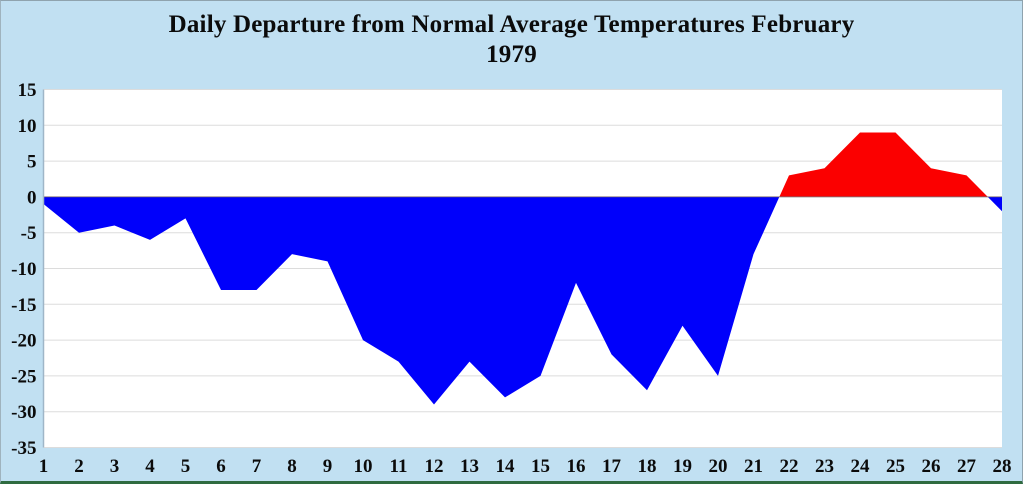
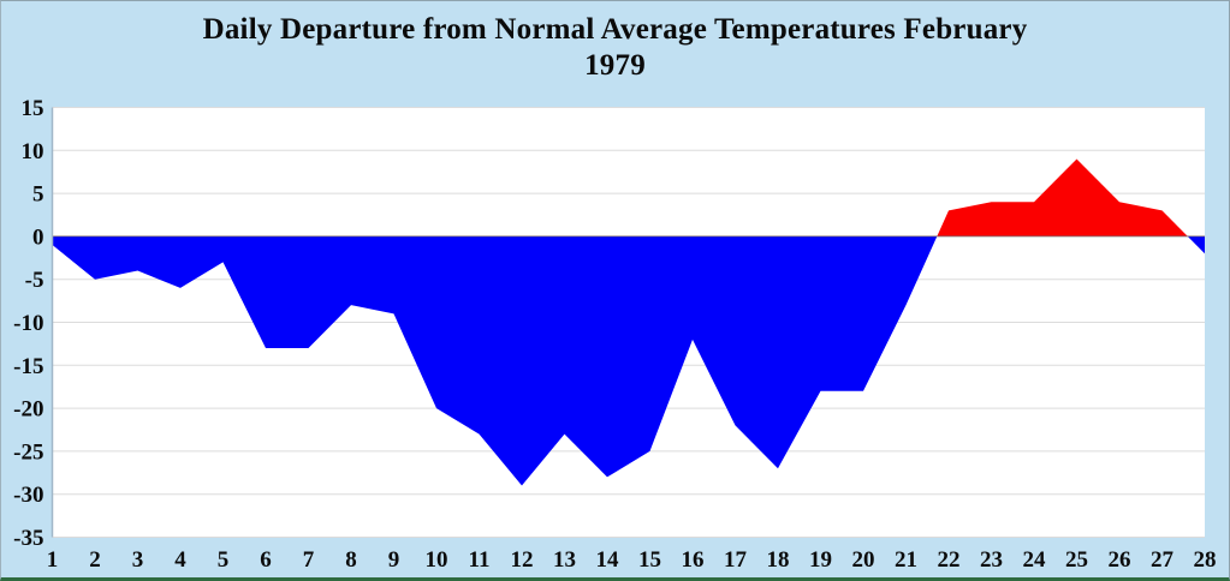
20: -25 -> -18
24: 9 -> 4
